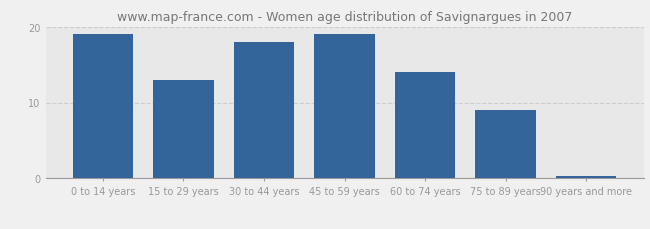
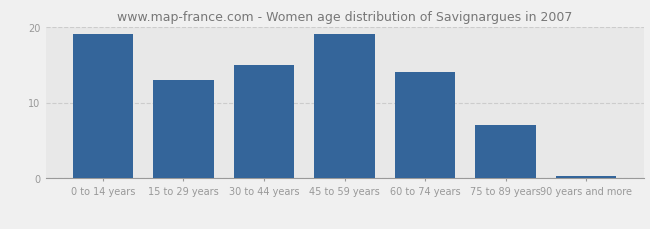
30 to 44 years: 18.0 -> 15.0
75 to 89 years: 9.0 -> 7.0
